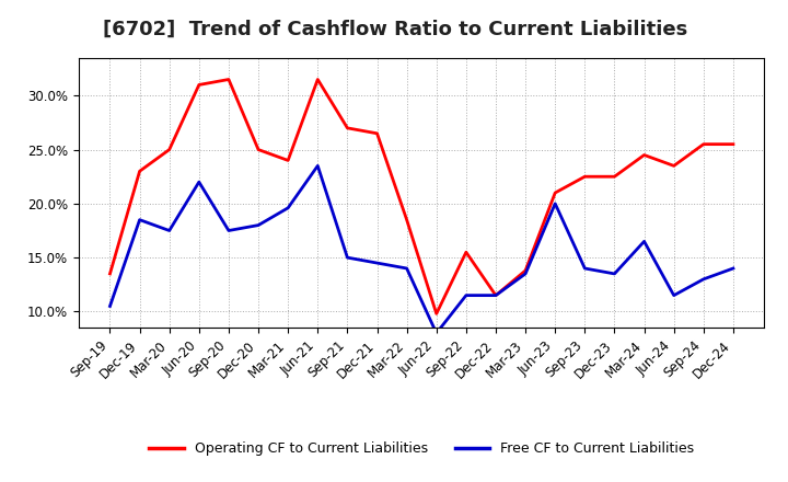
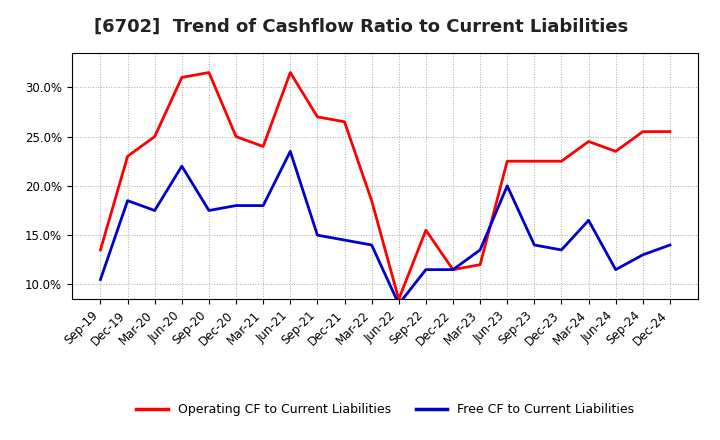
Free CF to Current Liabilities/Mar-21: 19.6% -> 18.0%
Operating CF to Current Liabilities/Jun-22: 9.8% -> 8.5%
Operating CF to Current Liabilities/Mar-23: 13.8% -> 12.0%
Operating CF to Current Liabilities/Jun-23: 21.0% -> 22.5%
